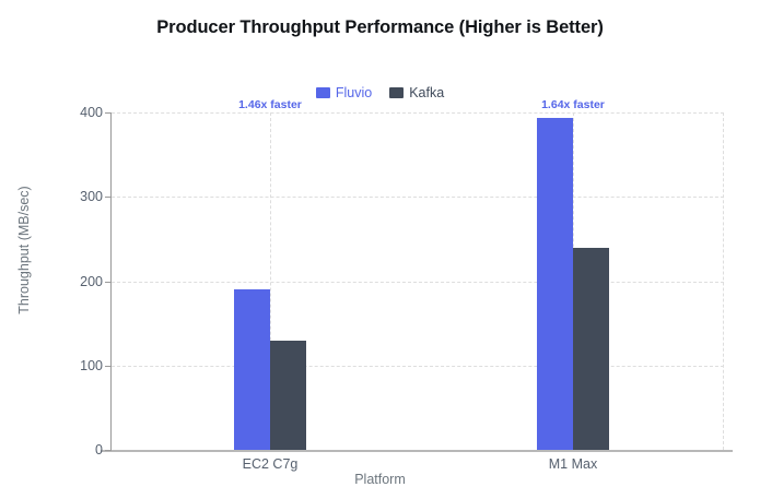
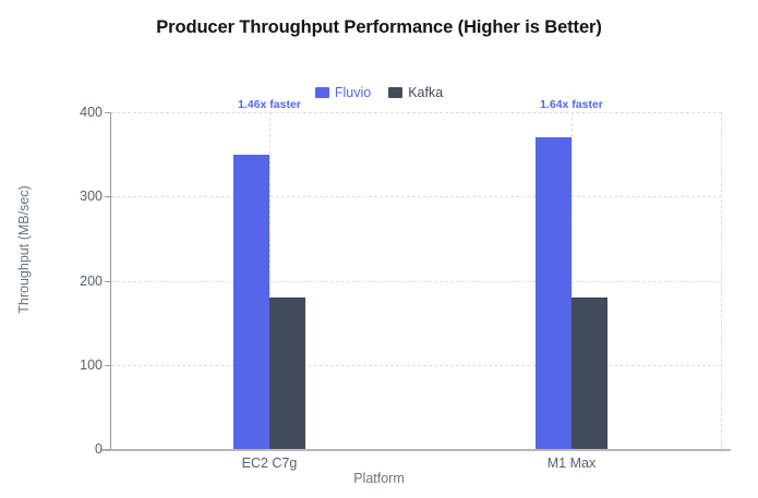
Fluvio/EC2 C7g: 190 -> 350
Kafka/EC2 C7g: 130 -> 180
Fluvio/M1 Max: 390 -> 370
Kafka/M1 Max: 240 -> 180
